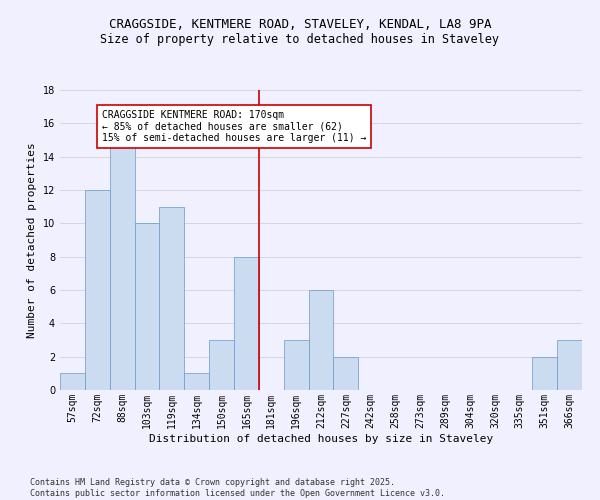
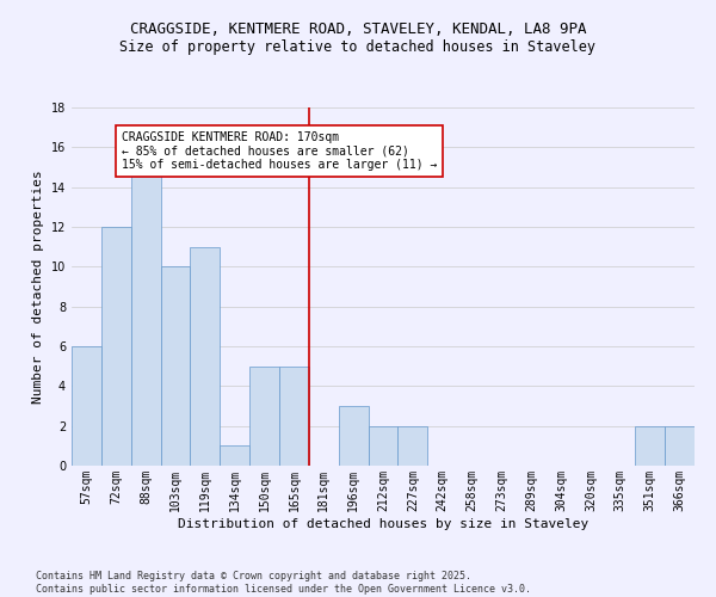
57sqm: 1 -> 6
150sqm: 3 -> 5
165sqm: 8 -> 5
212sqm: 6 -> 2
366sqm: 3 -> 2
